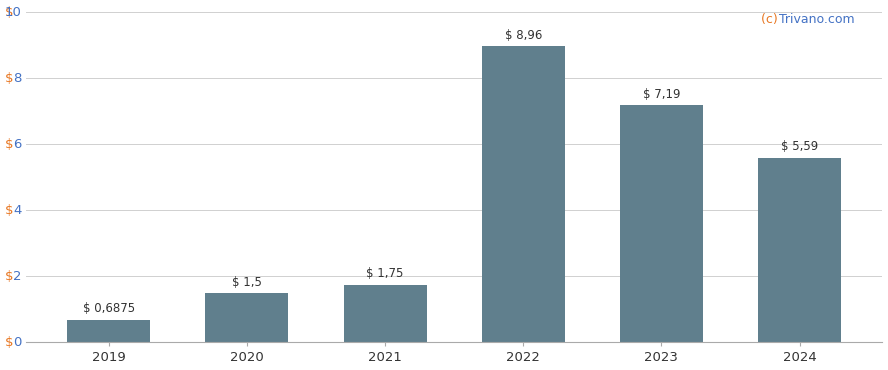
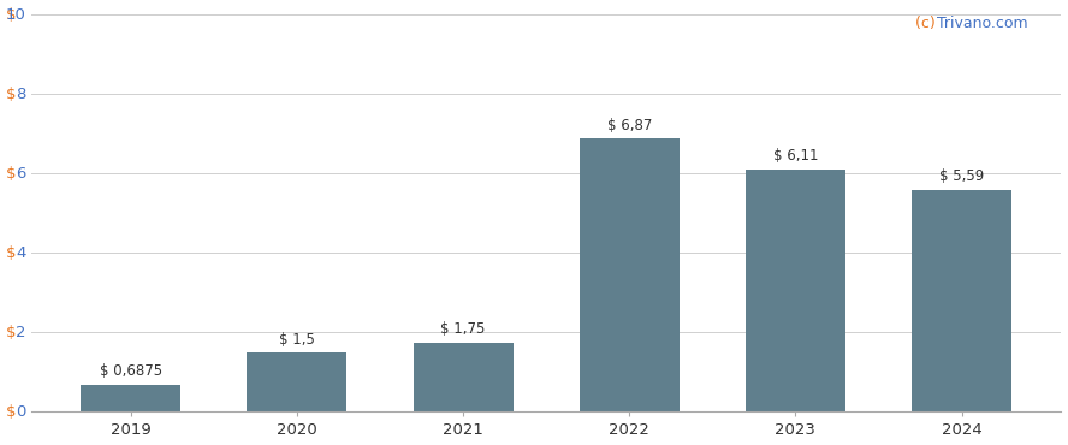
2022: 8,96 -> 6,87
2023: 7,19 -> 6,11
